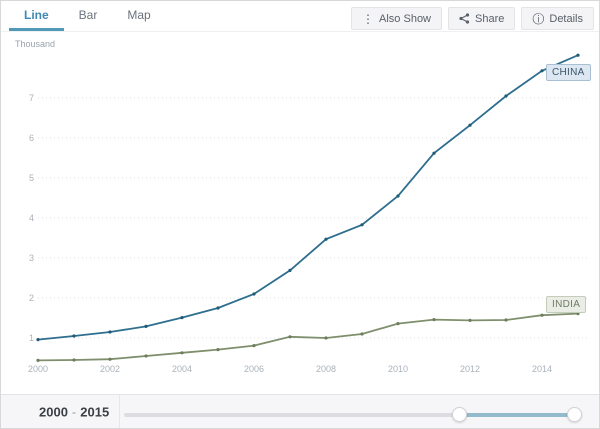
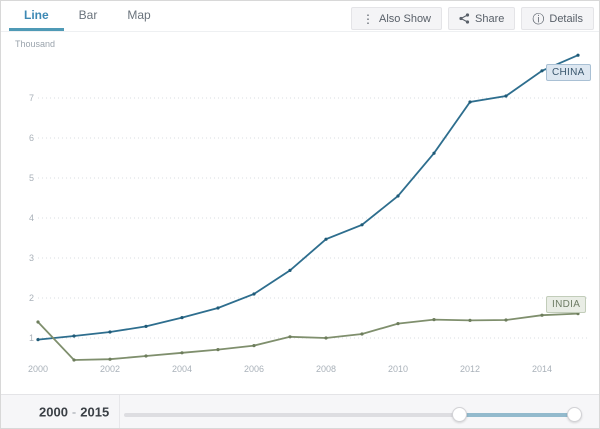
INDIA/2000: 0.4 -> 1.4
CHINA/2012: 6.3 -> 6.9
